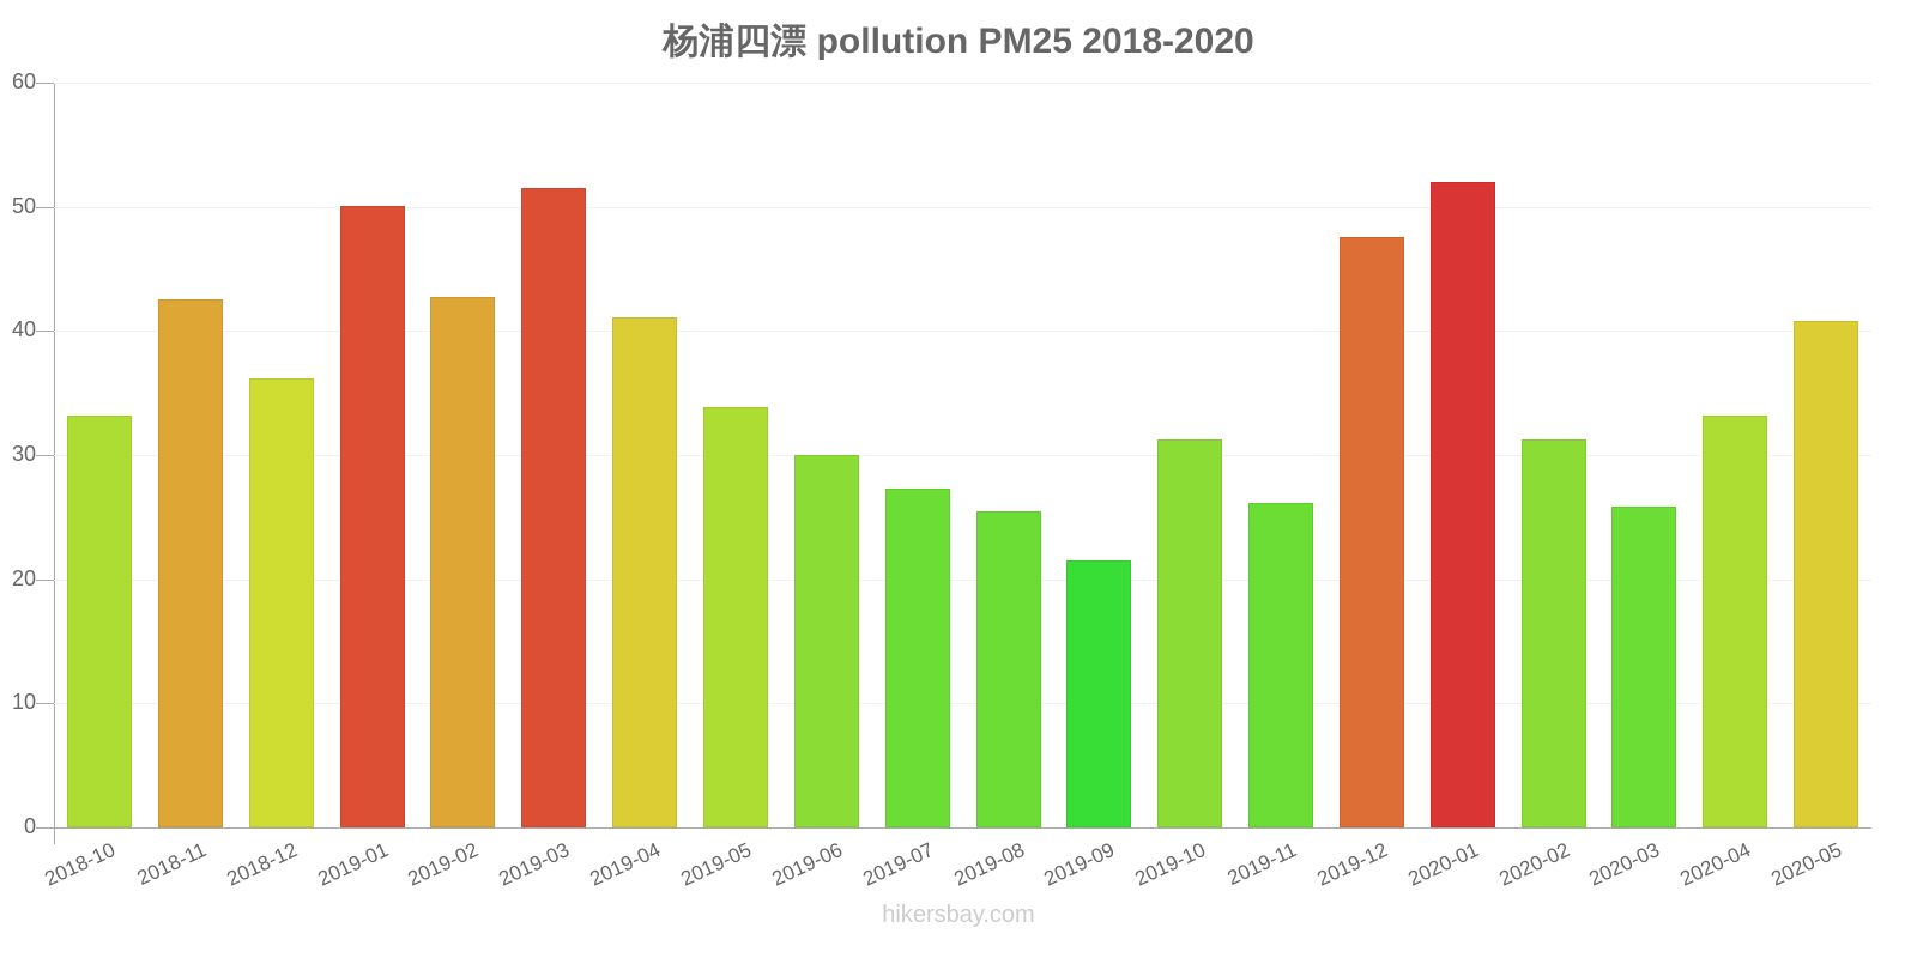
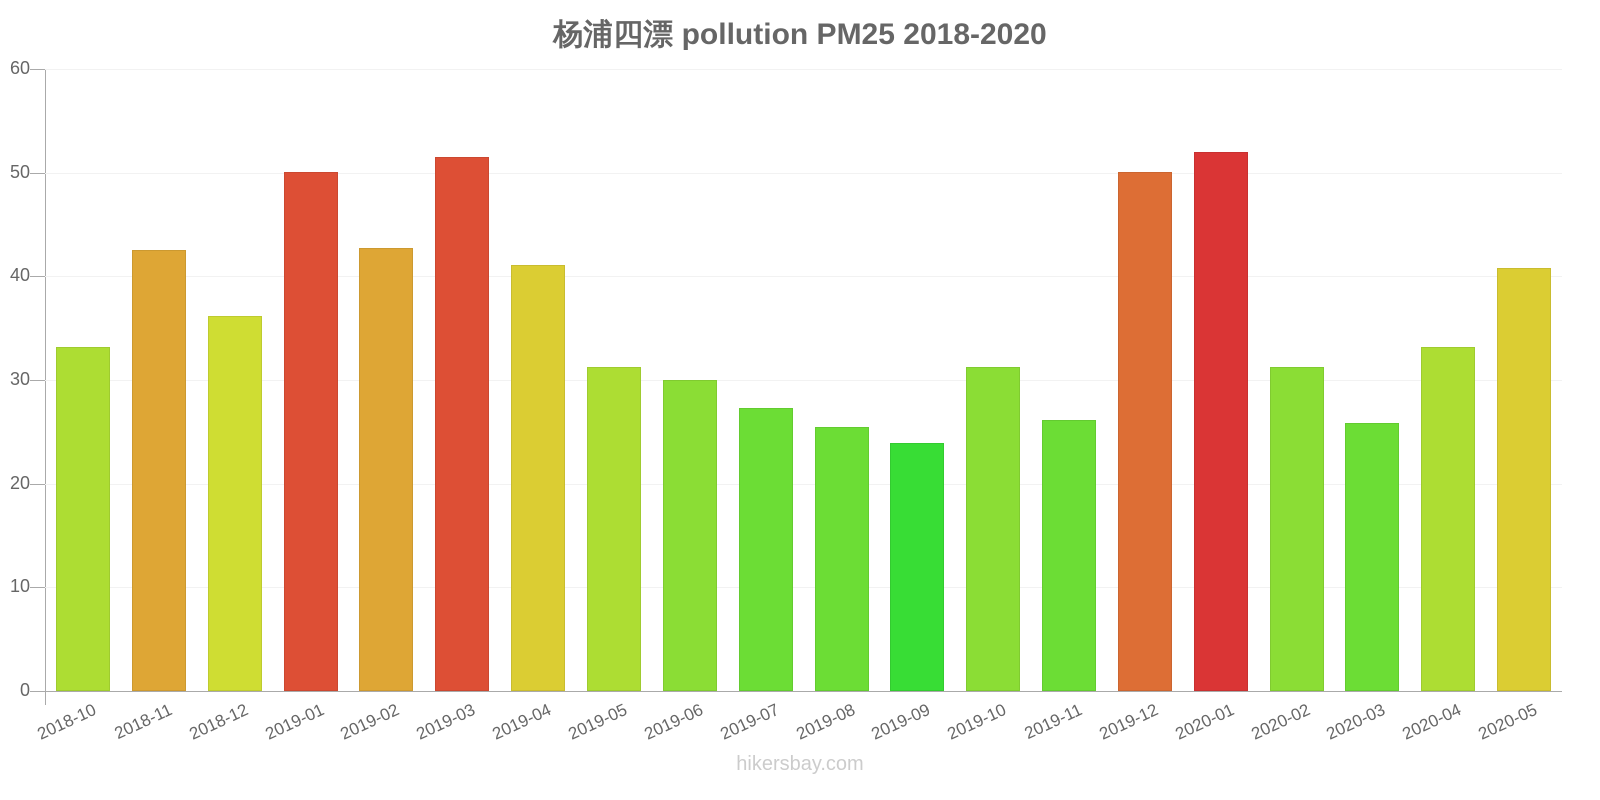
2019-05: 33.9 -> 31.3
2019-09: 21.5 -> 23.9
2019-12: 47.6 -> 50.1
